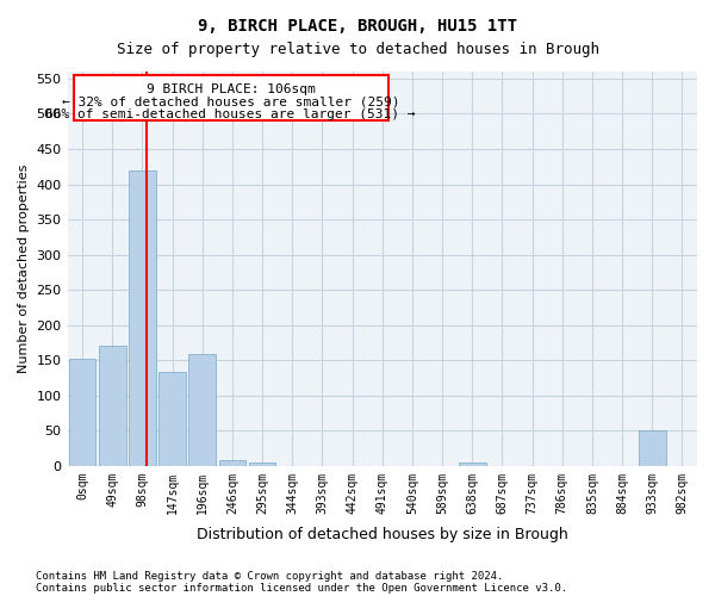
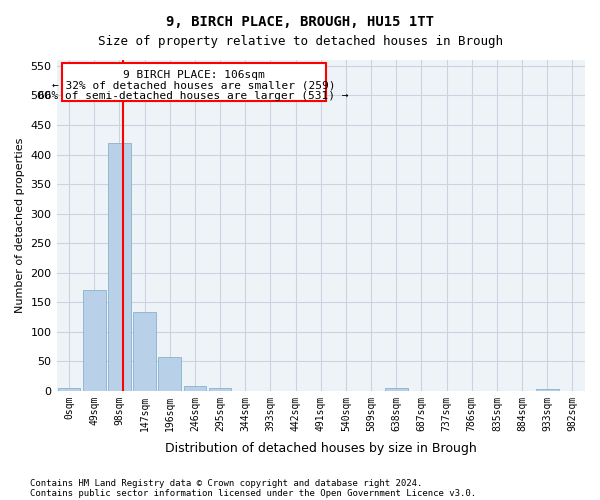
0sqm: 152 -> 5
196sqm: 158 -> 57
933sqm: 50 -> 3
